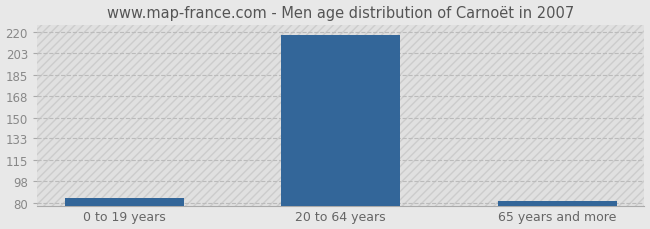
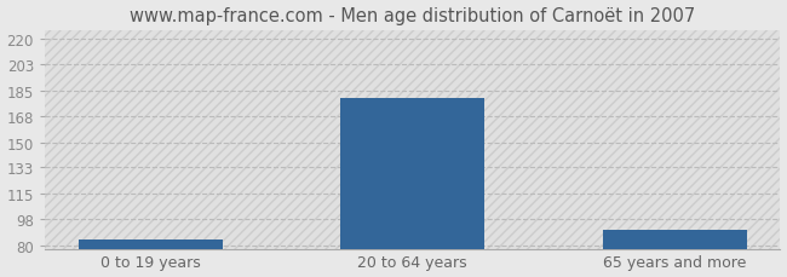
20 to 64 years: 218 -> 180
65 years and more: 82 -> 91
